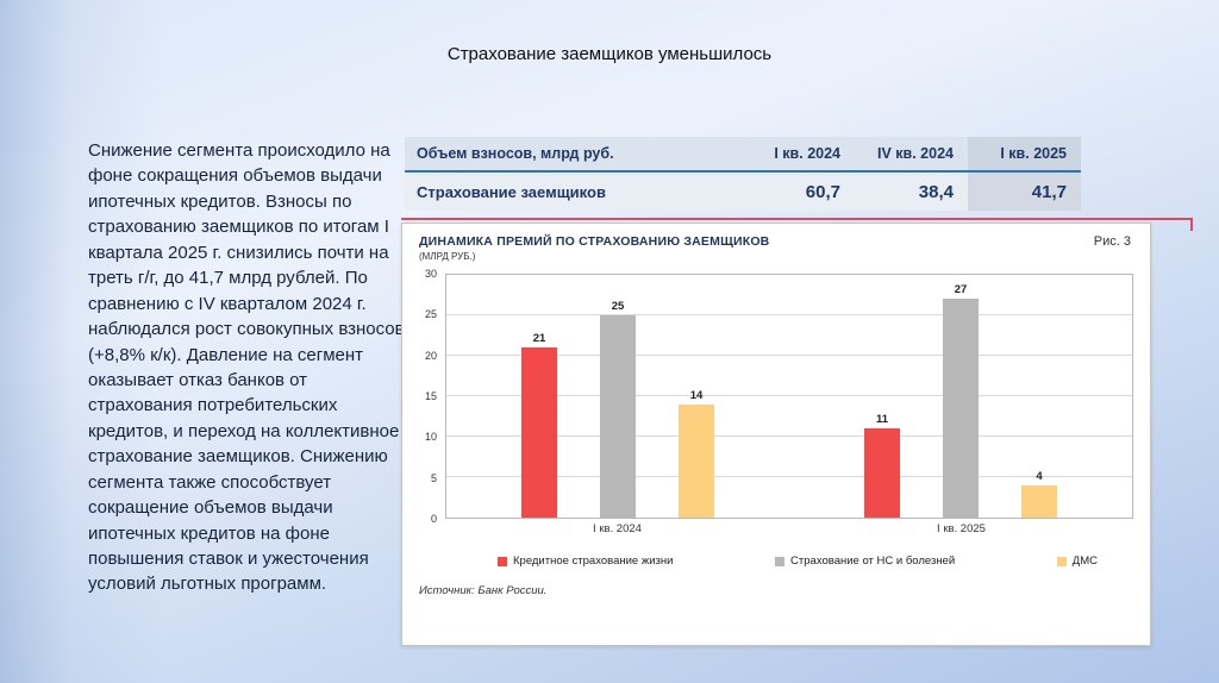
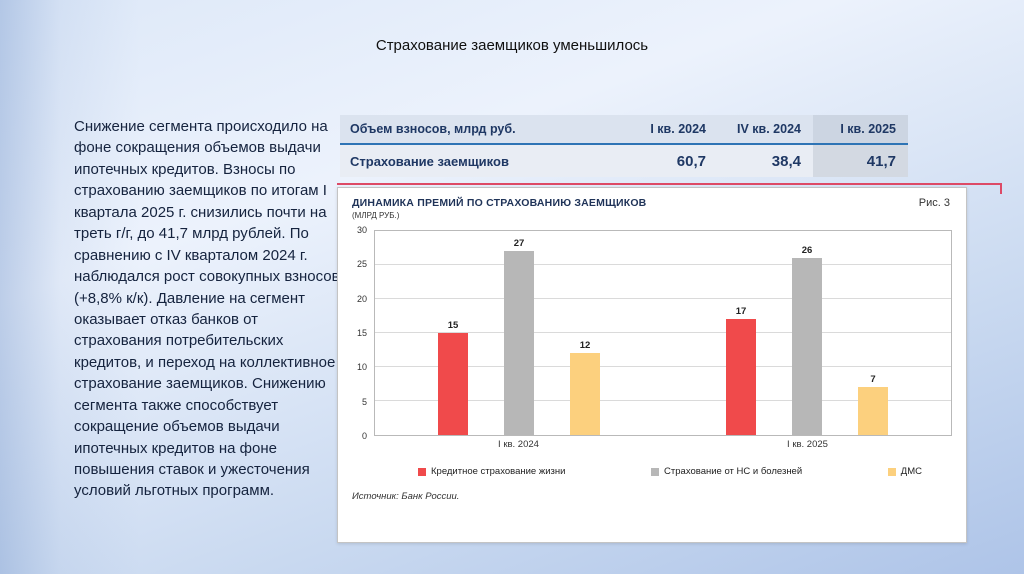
Кредитное страхование жизни/I кв. 2024: 21 -> 15
Страхование от НС и болезней/I кв. 2024: 25 -> 27
ДМС/I кв. 2024: 14 -> 12
Кредитное страхование жизни/I кв. 2025: 11 -> 17
Страхование от НС и болезней/I кв. 2025: 27 -> 26
ДМС/I кв. 2025: 4 -> 7
